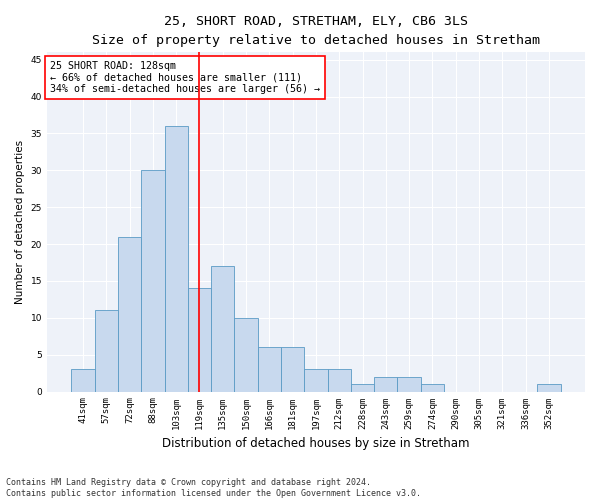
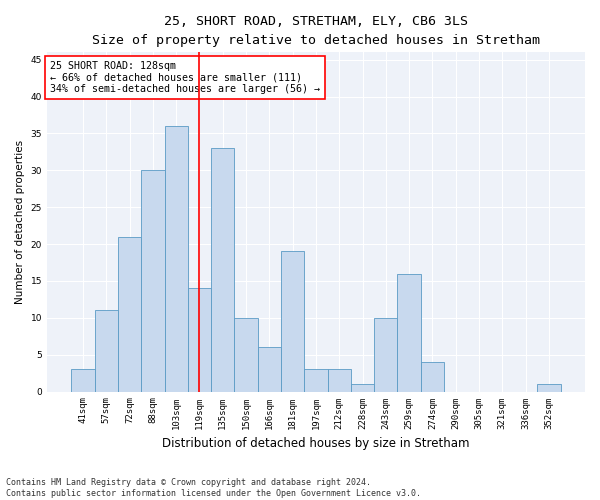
135sqm: 17 -> 33
181sqm: 6 -> 19
243sqm: 2 -> 10
259sqm: 2 -> 16
274sqm: 1 -> 4
